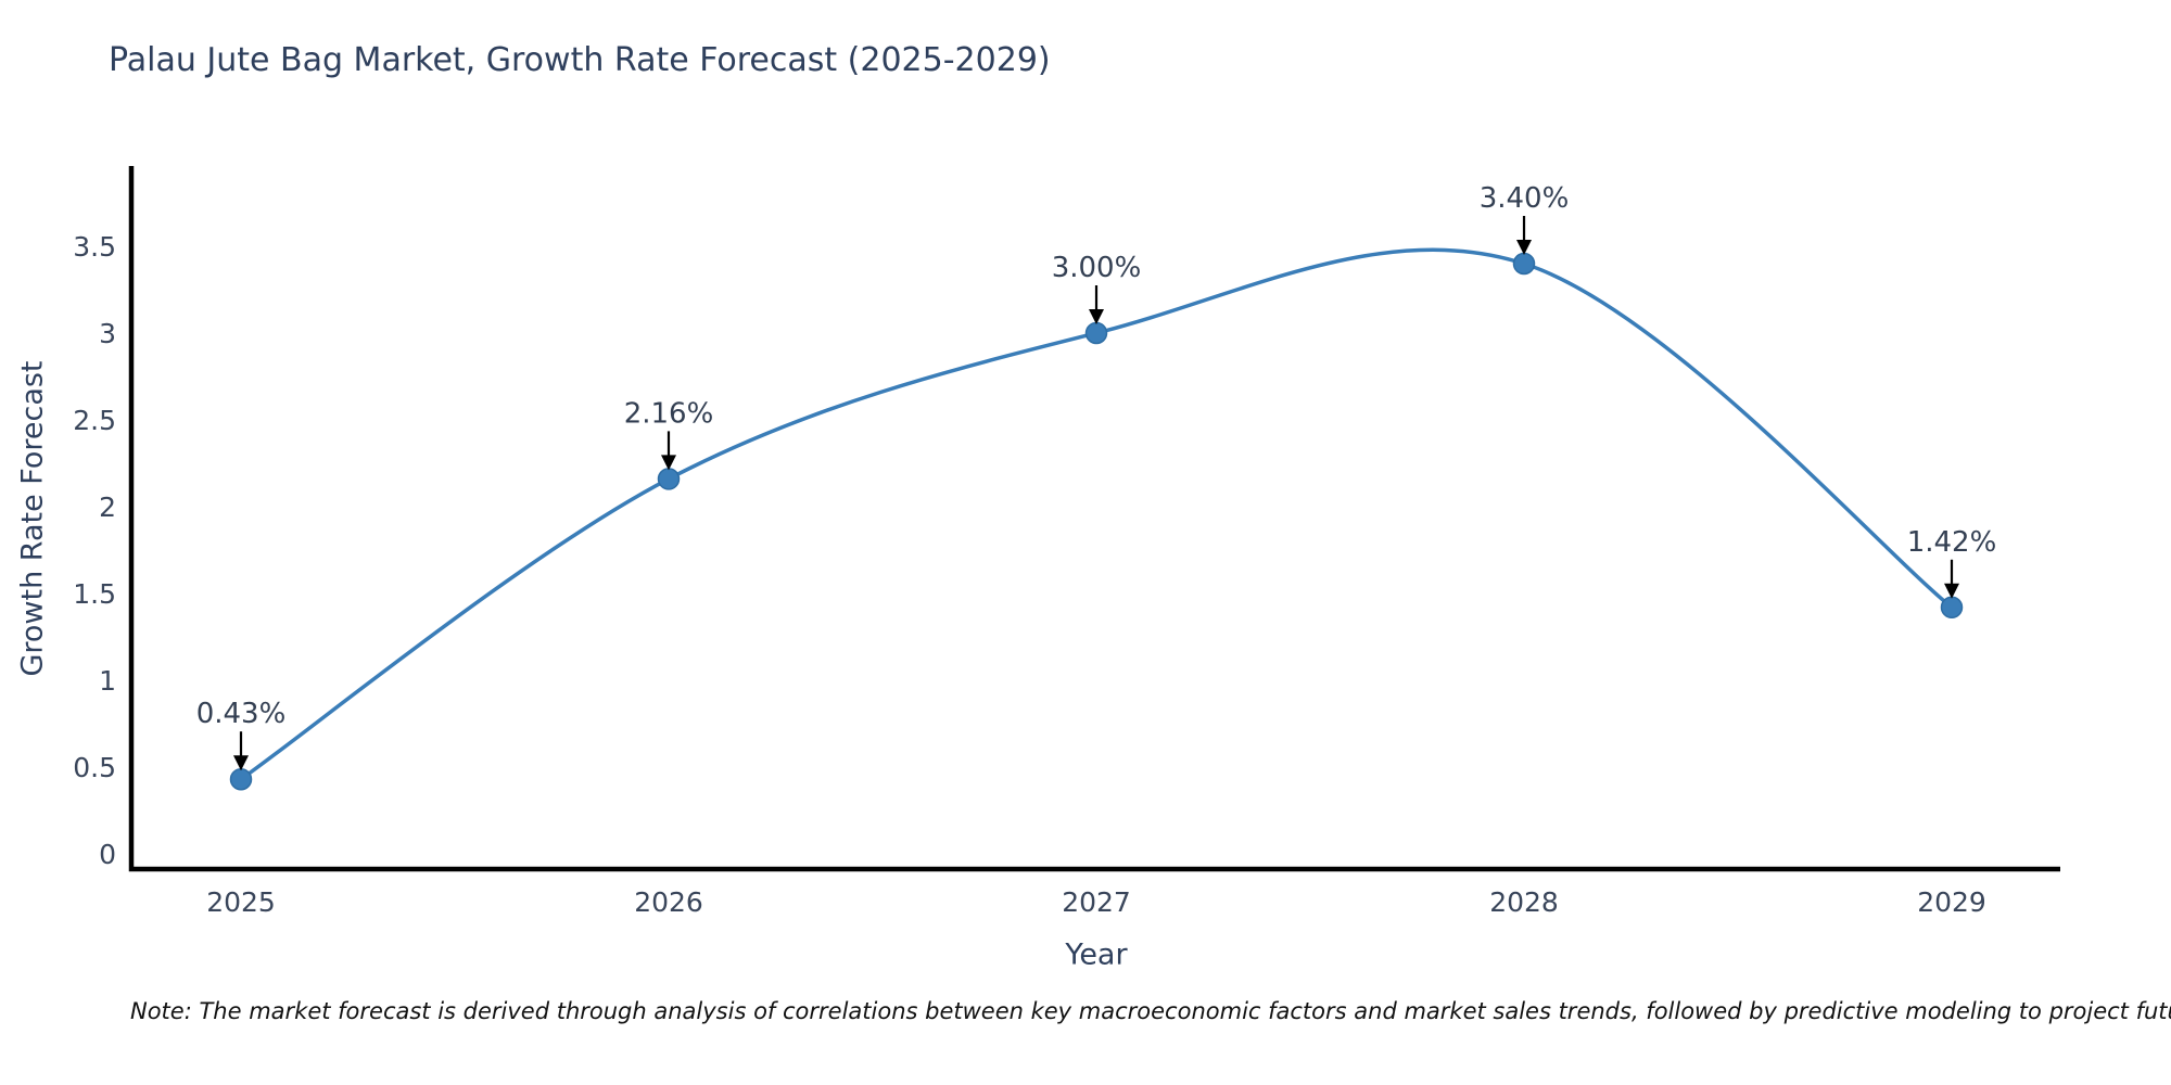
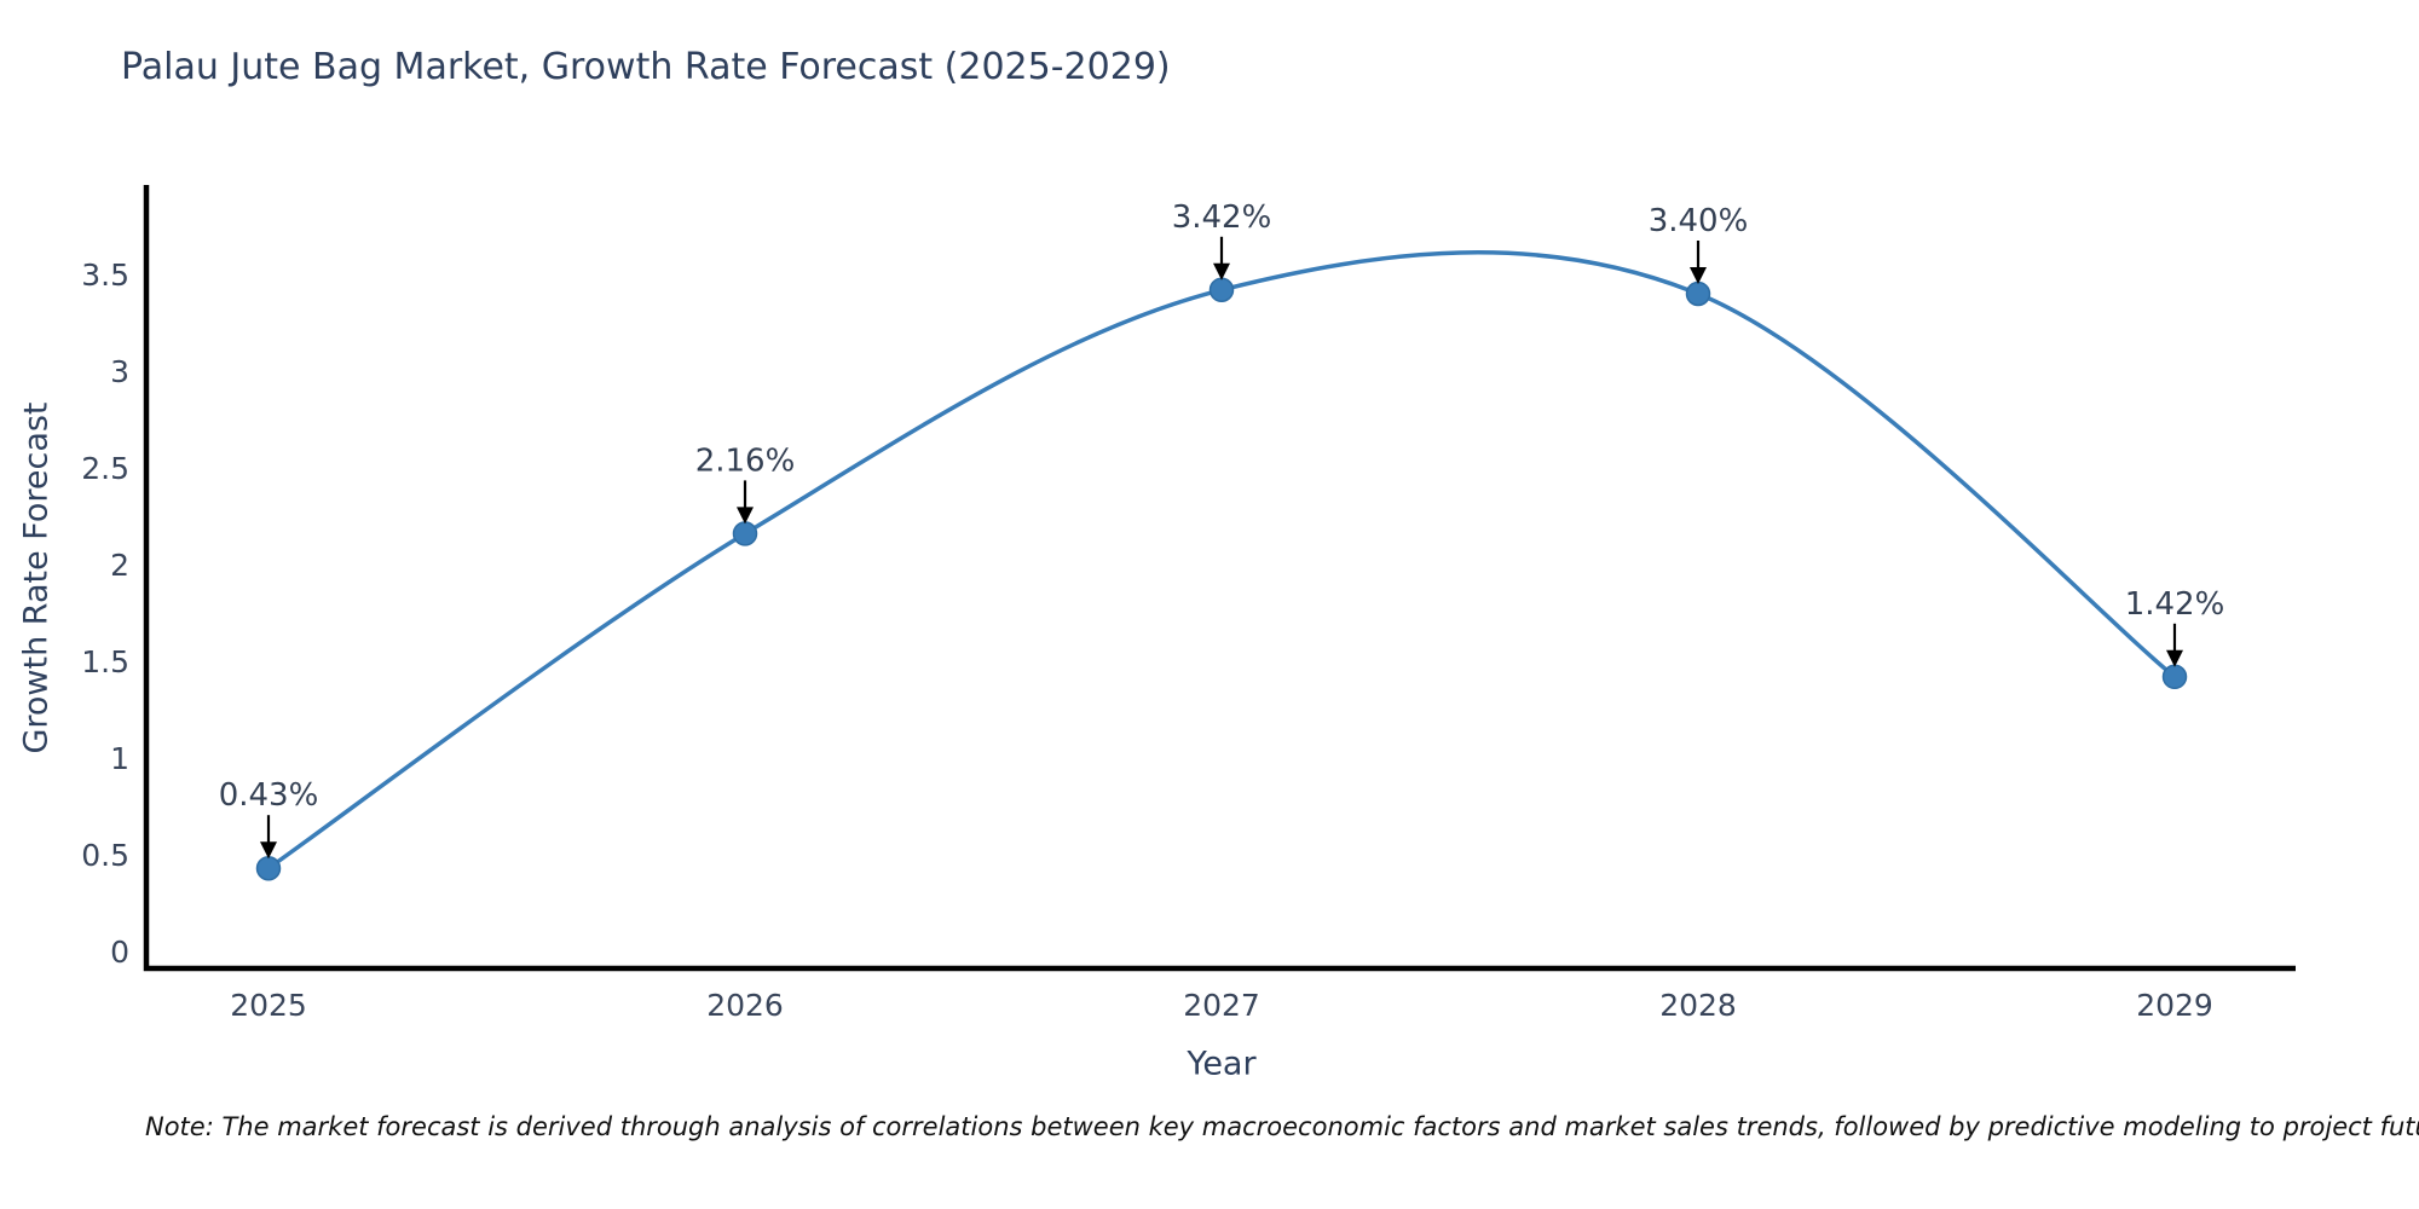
2027: 3.00% -> 3.42%
